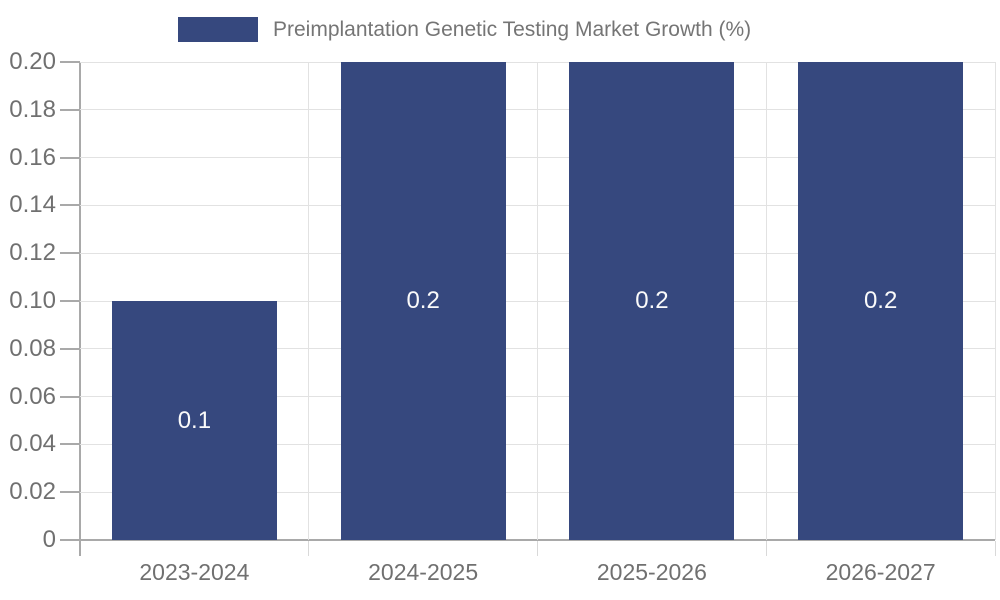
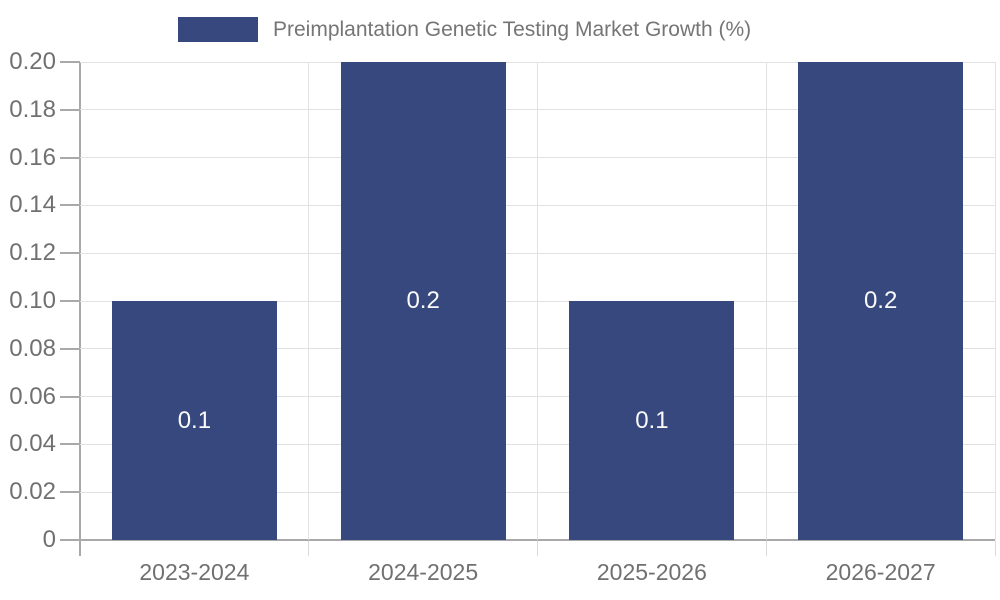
2025-2026: 0.2 -> 0.1
